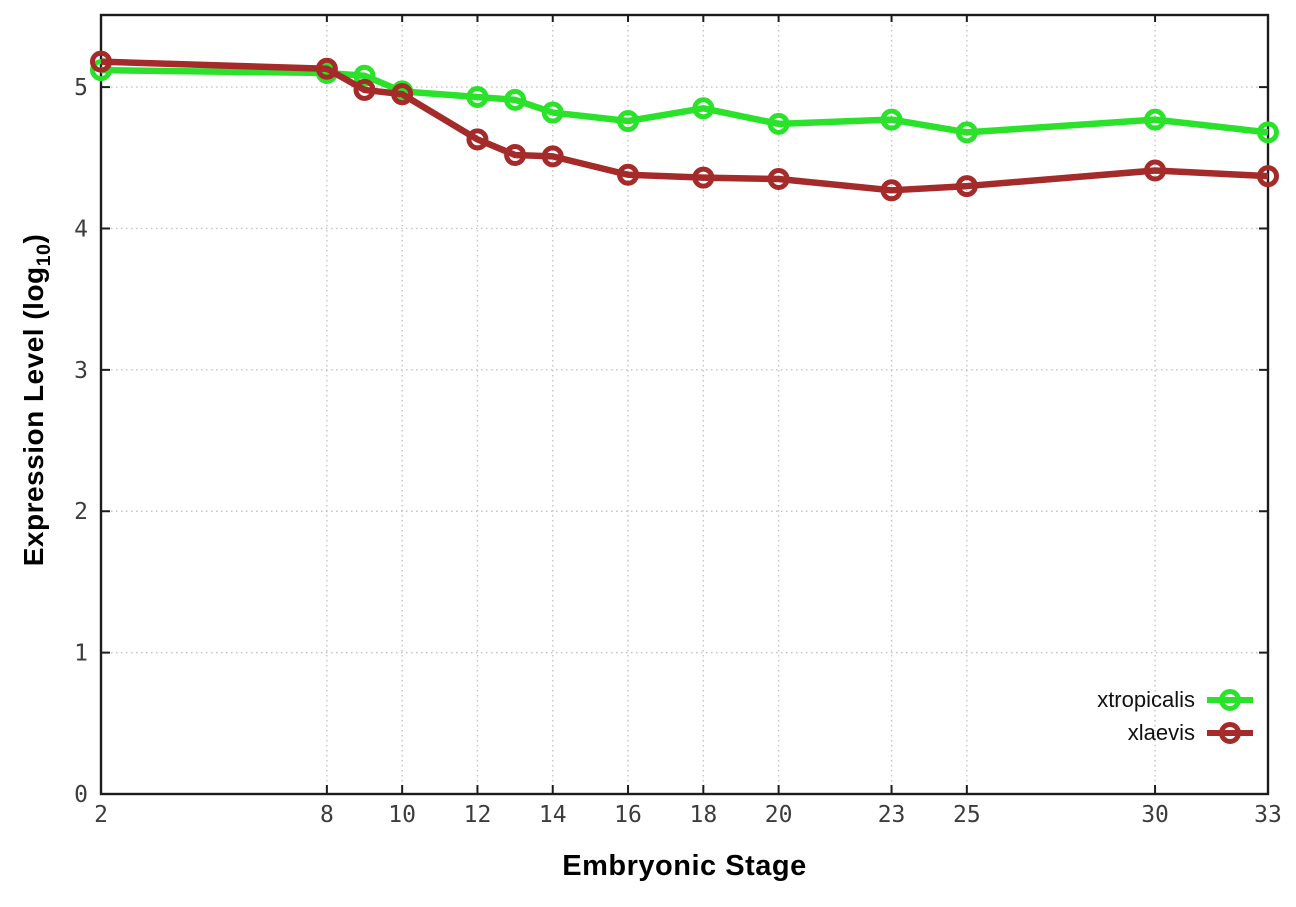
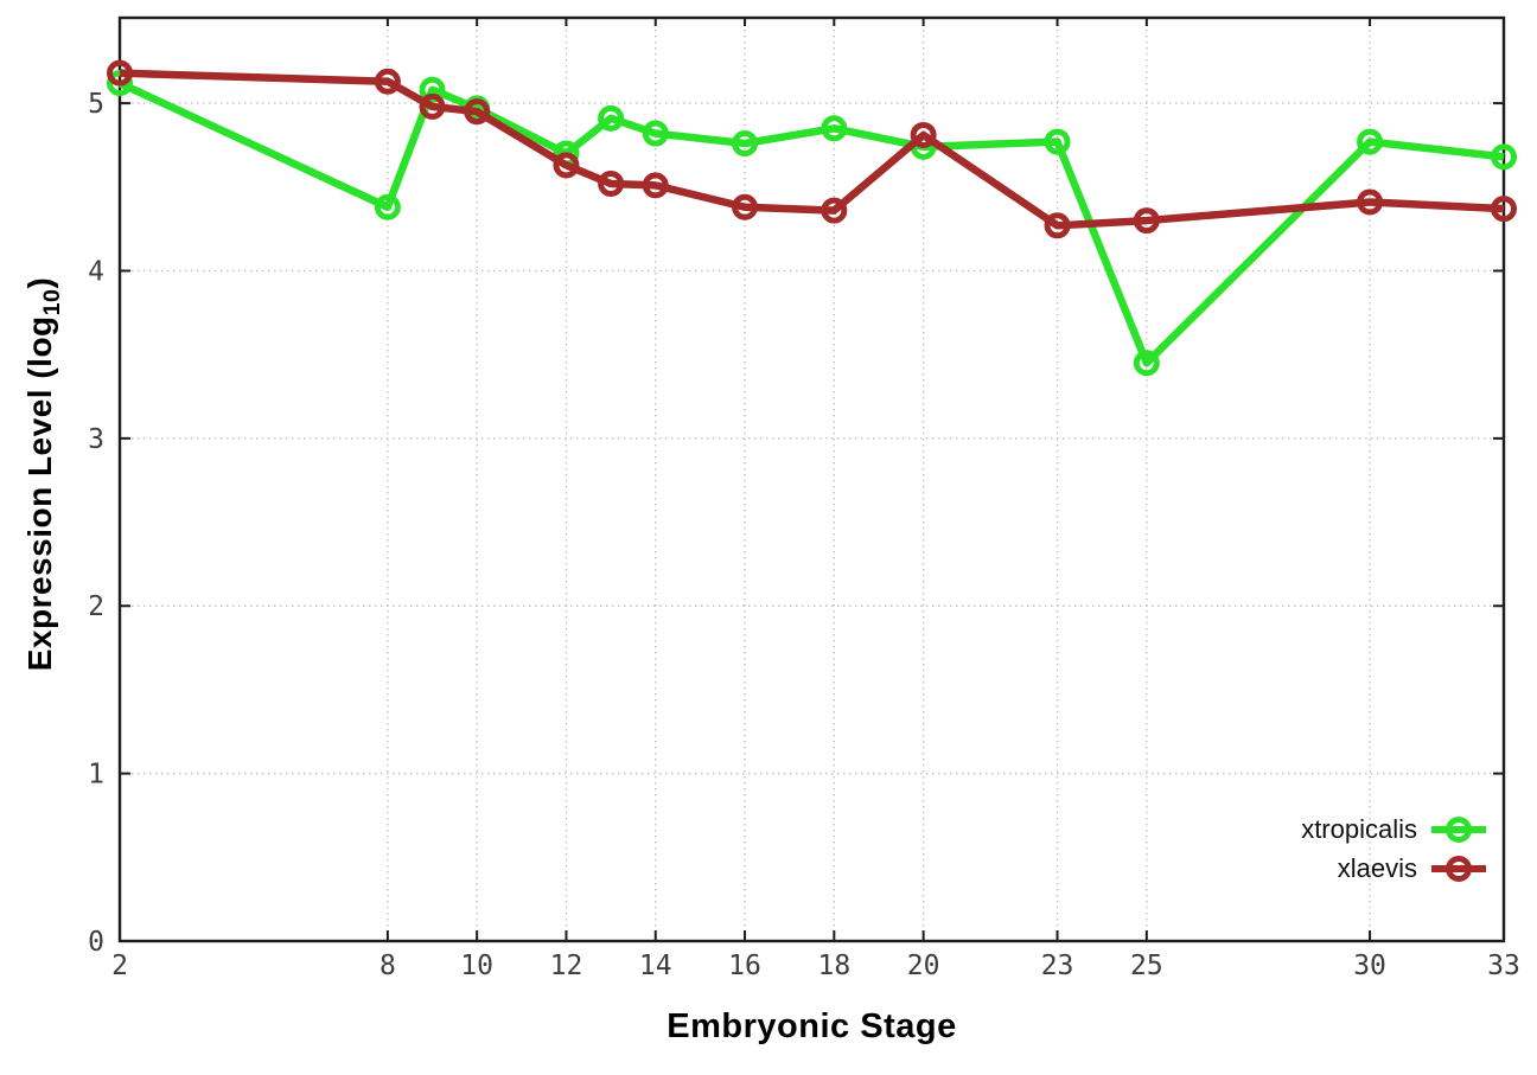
xtropicalis/8: 5.10 -> 4.38
xtropicalis/12: 4.93 -> 4.70
xlaevis/20: 4.35 -> 4.81
xtropicalis/25: 4.68 -> 3.45
